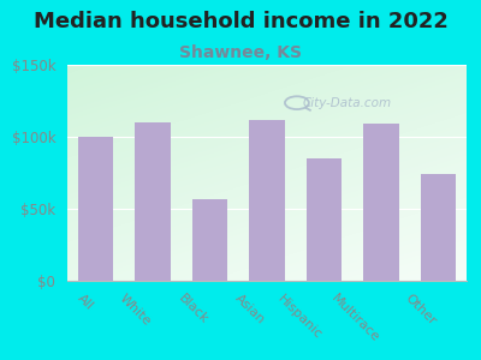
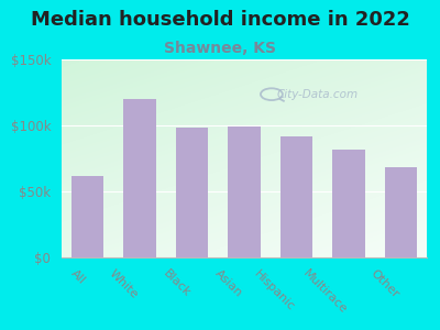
All: $100k -> $62k
White: $110k -> $120k
Black: $57k -> $98k
Asian: $112k -> $99k
Hispanic: $85k -> $92k
Multirace: $109k -> $82k
Other: $74k -> $68k
